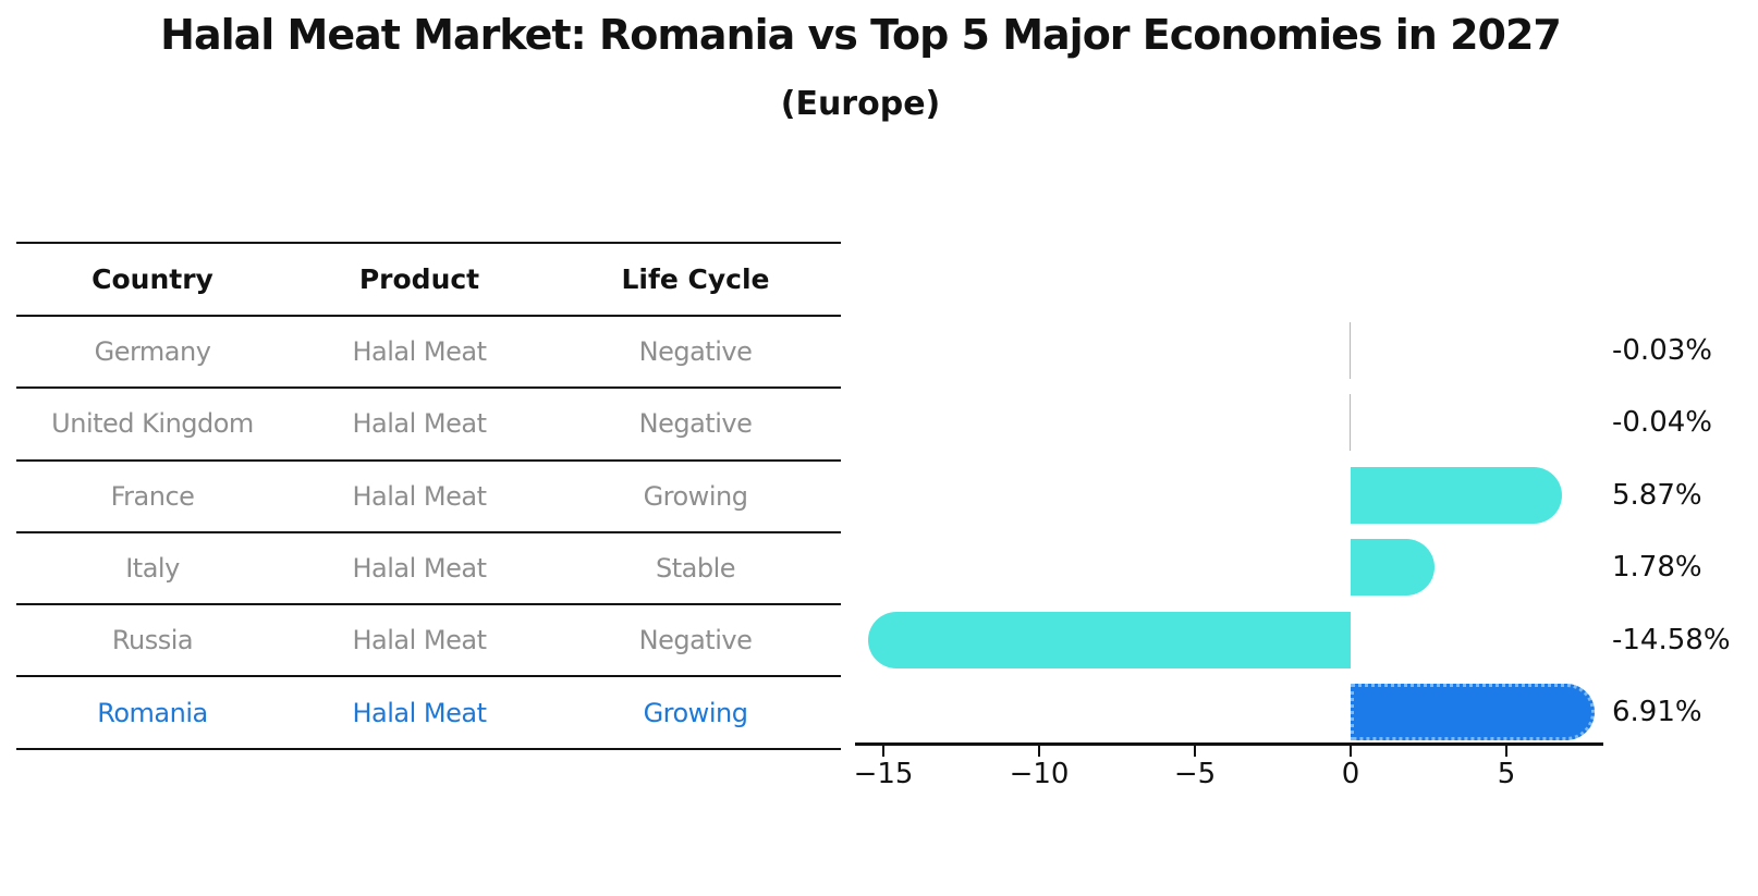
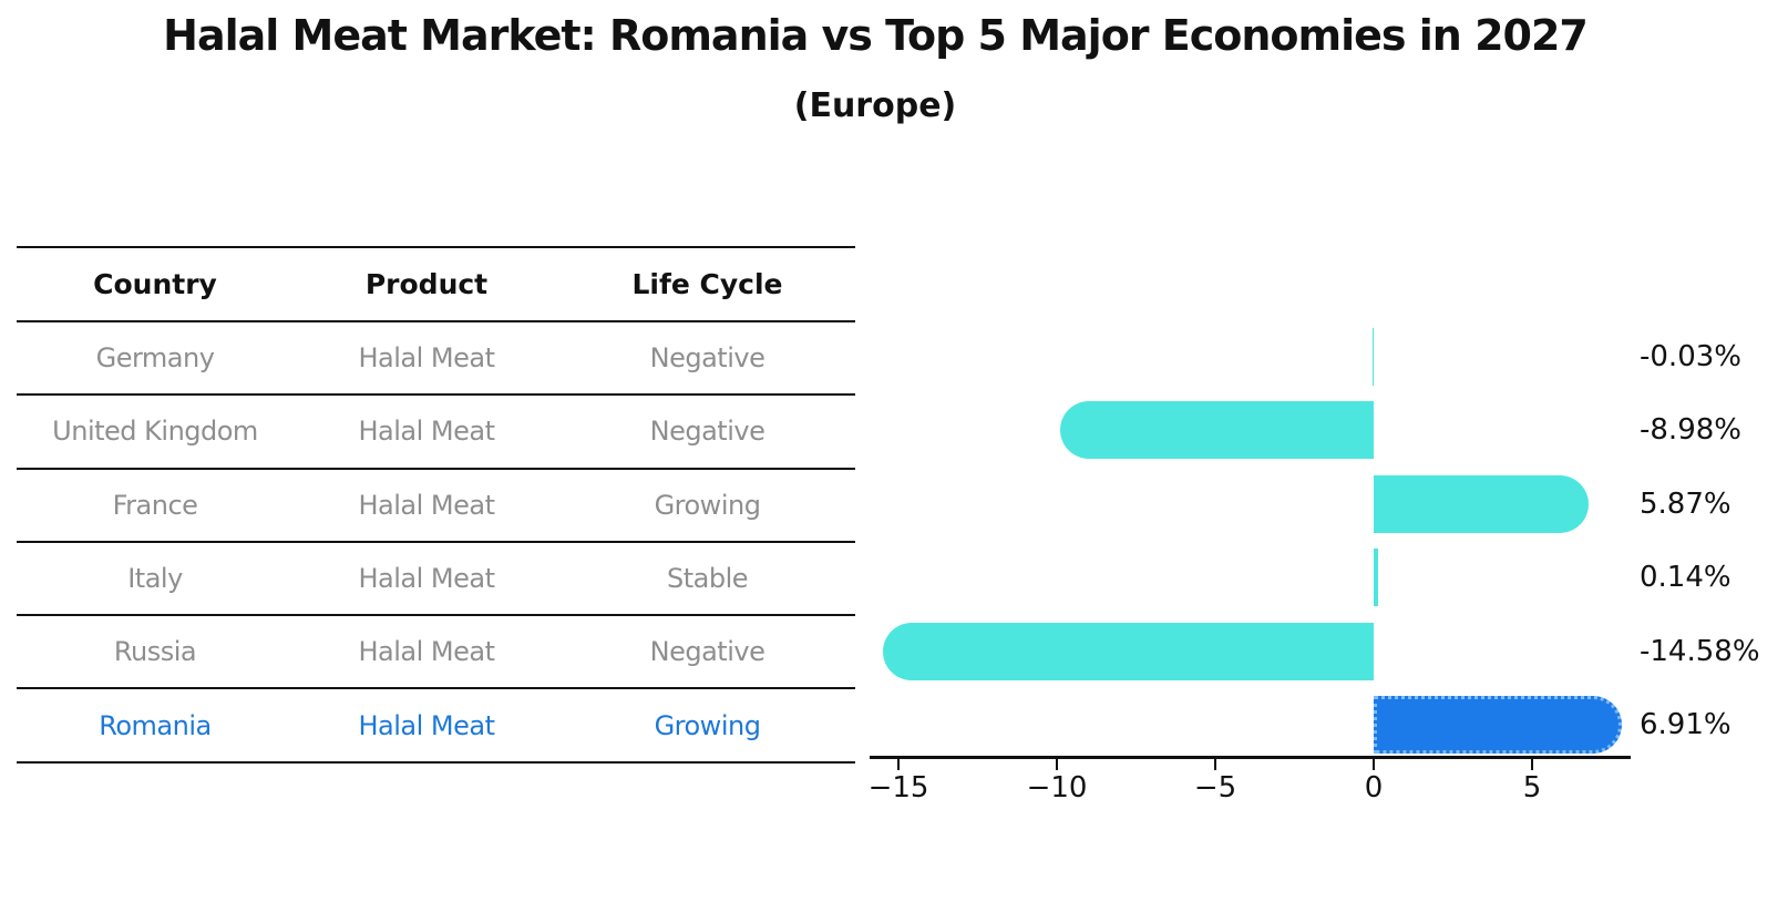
United Kingdom: -0.04% -> -8.98%
Italy: 1.78% -> 0.14%
